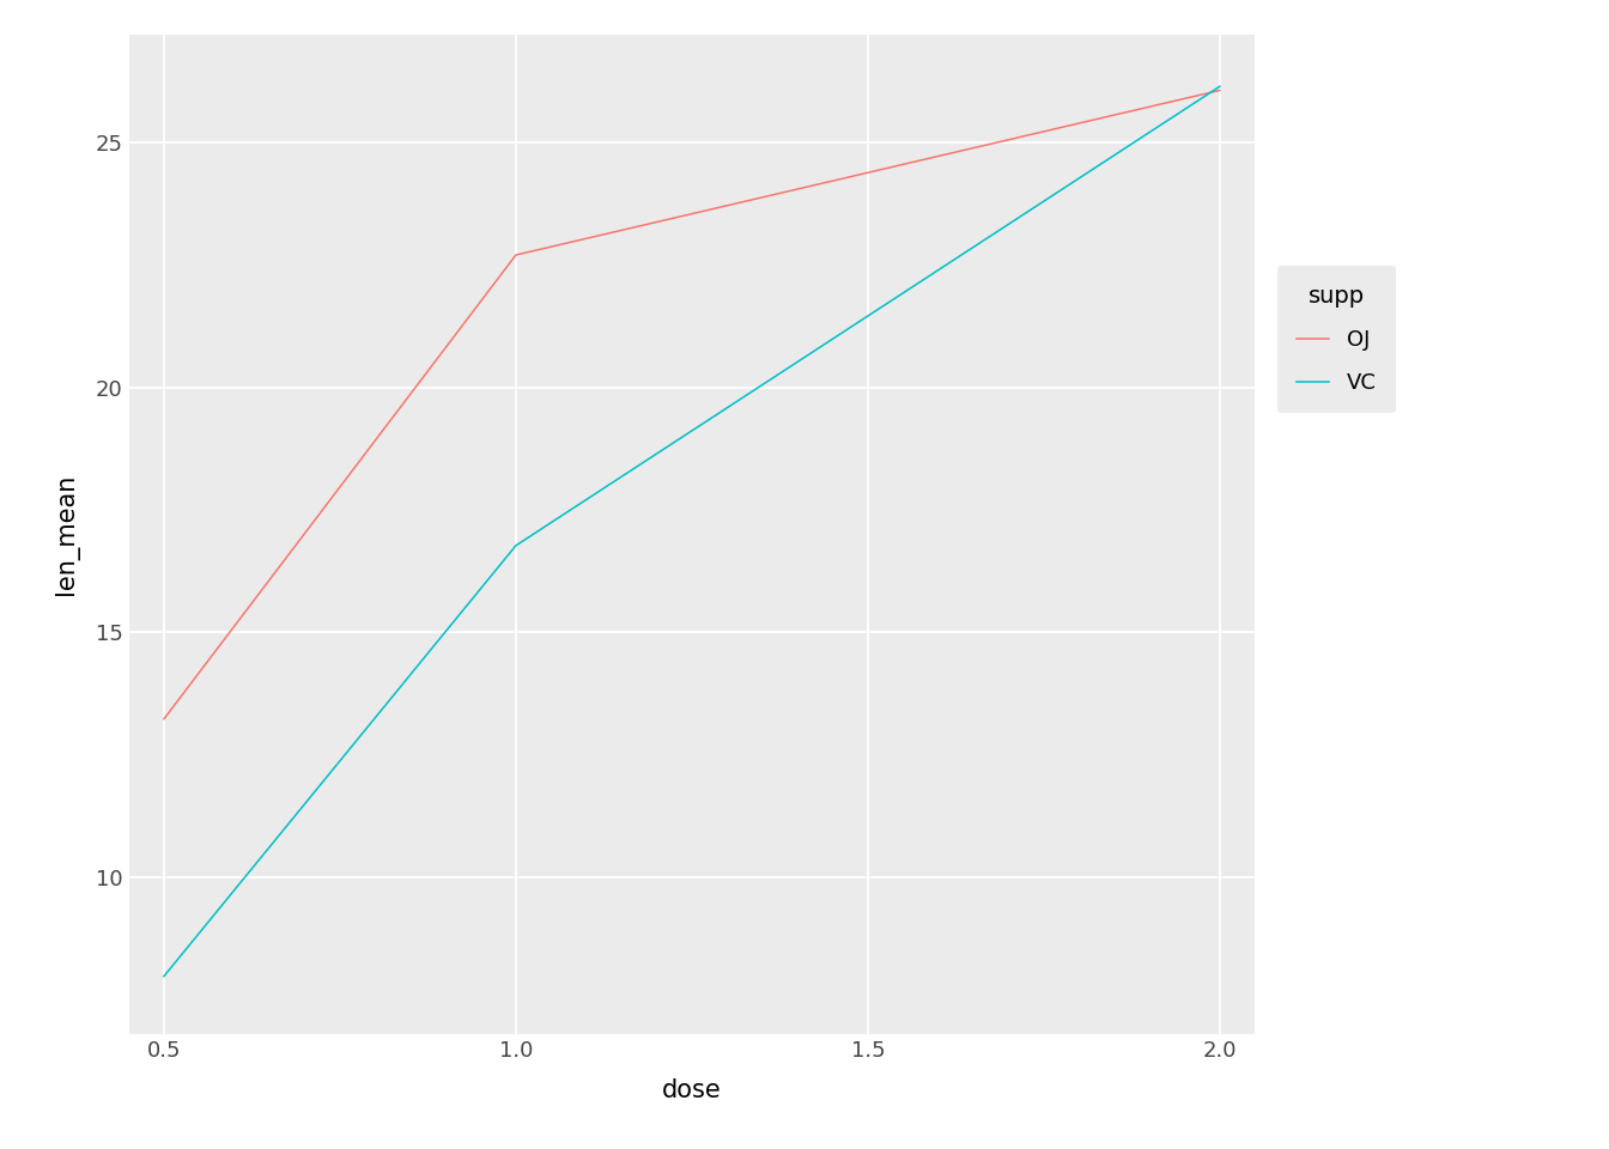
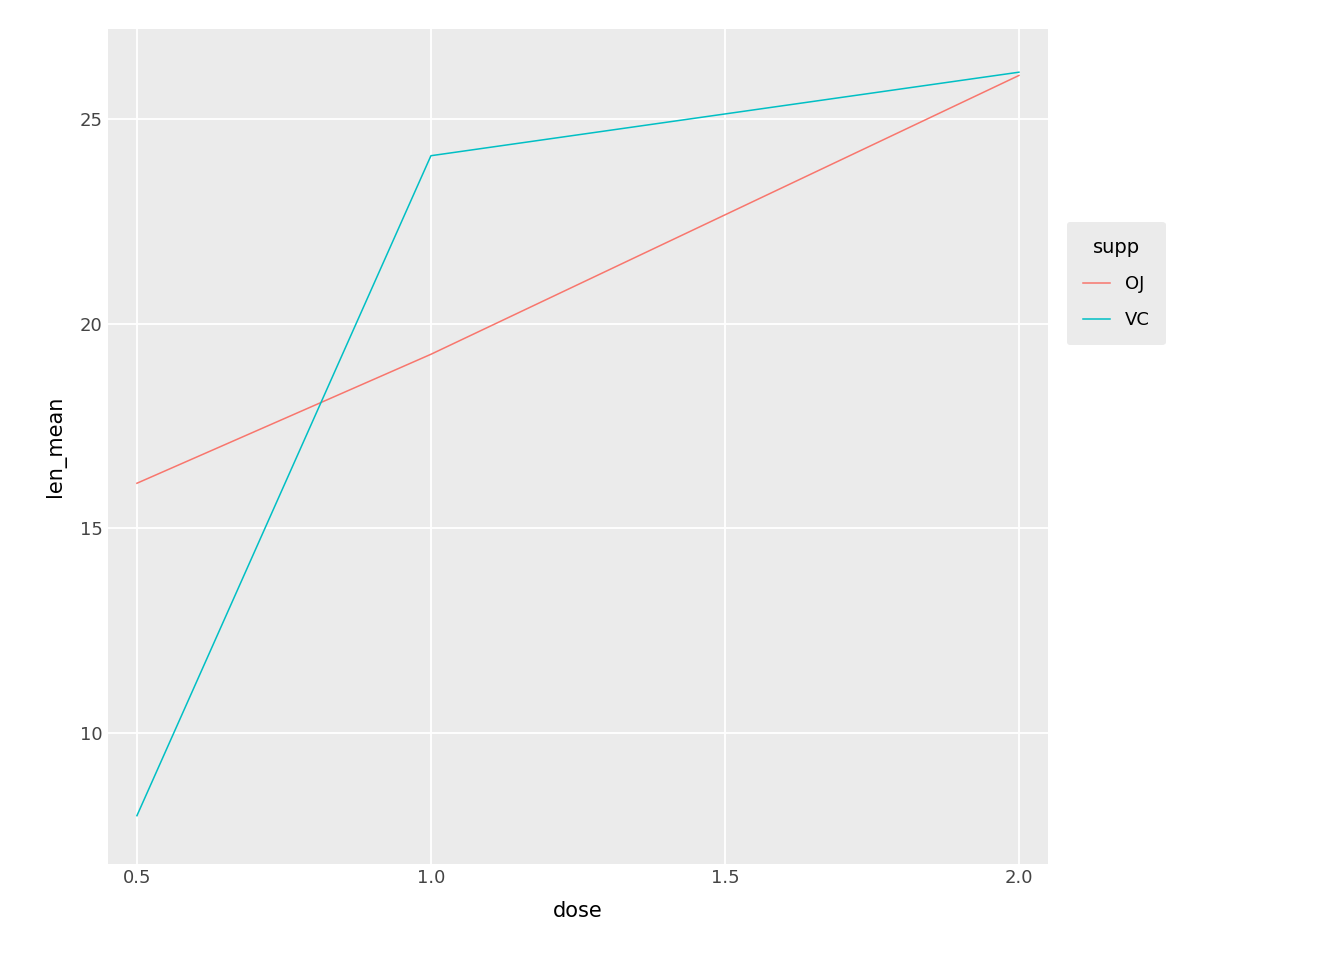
OJ/0.5: 13.23 -> 16.10
OJ/1.0: 22.70 -> 19.25
VC/1.0: 16.77 -> 24.10
